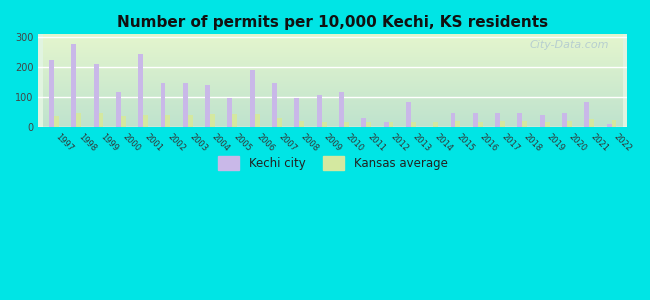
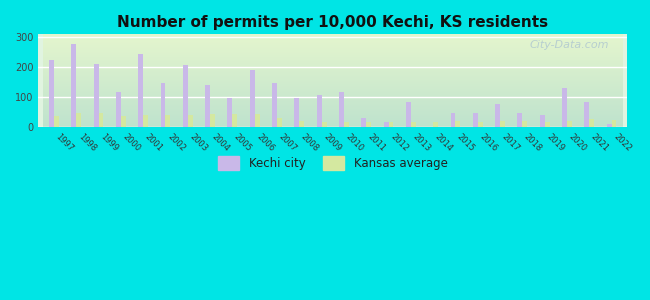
Kechi city/2003: 148 -> 205
Kechi city/2017: 47 -> 75
Kechi city/2020: 45 -> 130
